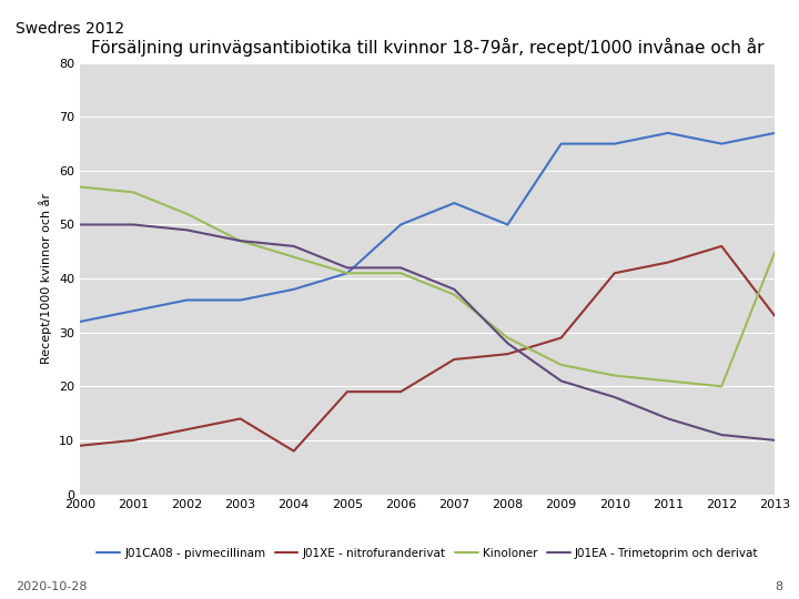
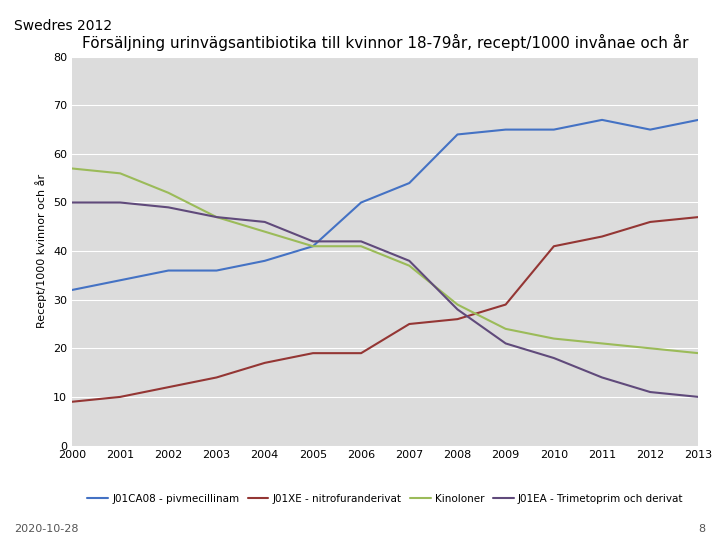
J01XE - nitrofuranderivat/2004: 8 -> 17
J01CA08 - pivmecillinam/2008: 50 -> 64
J01XE - nitrofuranderivat/2013: 33 -> 47
Kinoloner/2013: 45 -> 19
